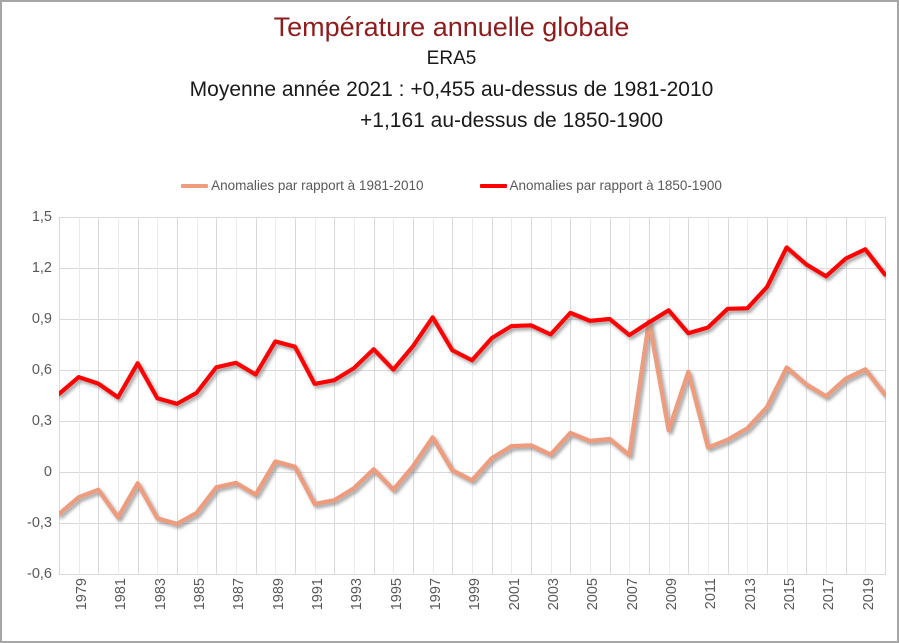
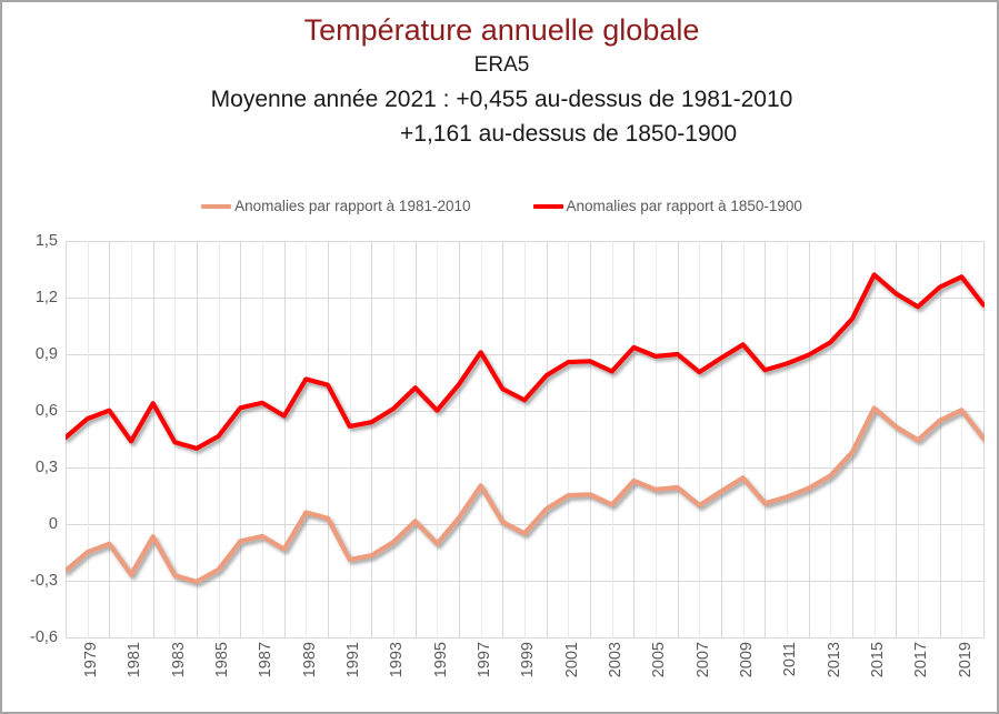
Anomalies par rapport à 1850-1900/1981: 0,52 -> 0,60
Anomalies par rapport à 1981-2010/2009: 0,89 -> 0,17
Anomalies par rapport à 1981-2010/2011: 0,59 -> 0,11
Anomalies par rapport à 1850-1900/2013: 0,96 -> 0,90
